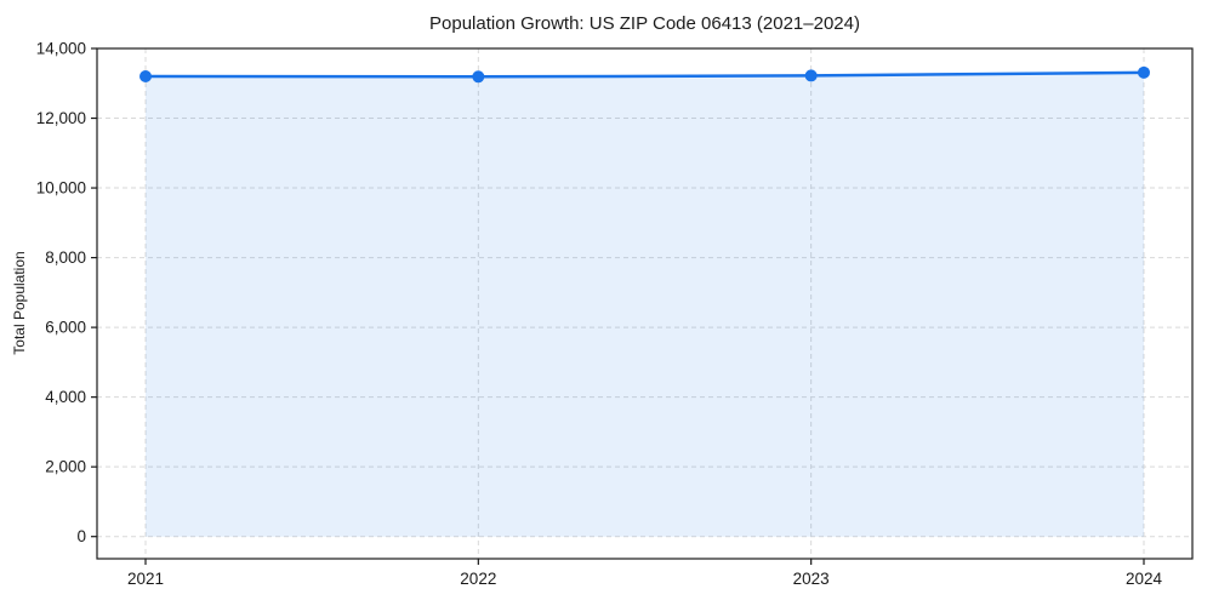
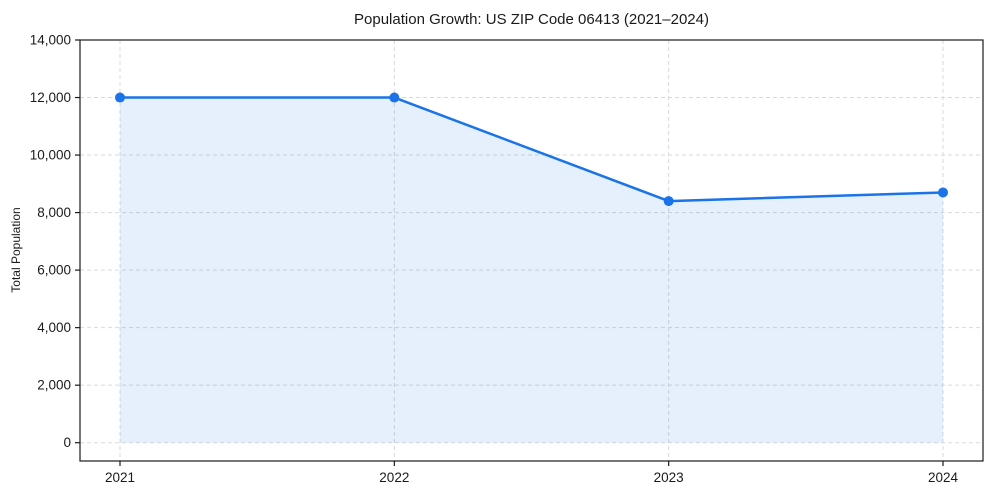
2021: 13200 -> 12000
2022: 13200 -> 12000
2023: 13200 -> 8400
2024: 13300 -> 8700
